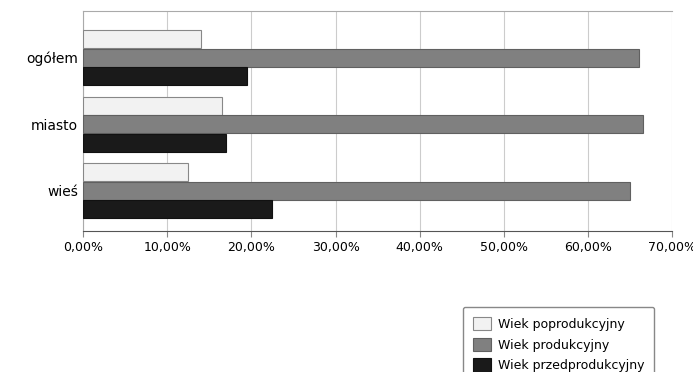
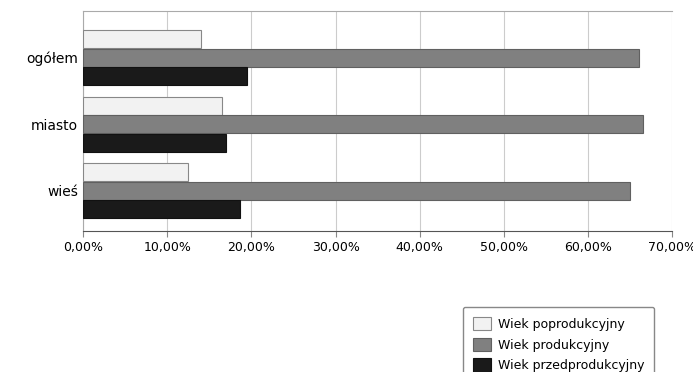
Wiek przedprodukcyjny/wieś: 22,5% -> 18,6%
